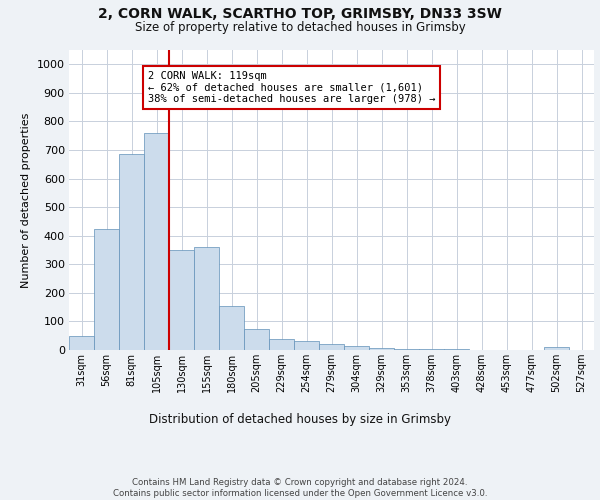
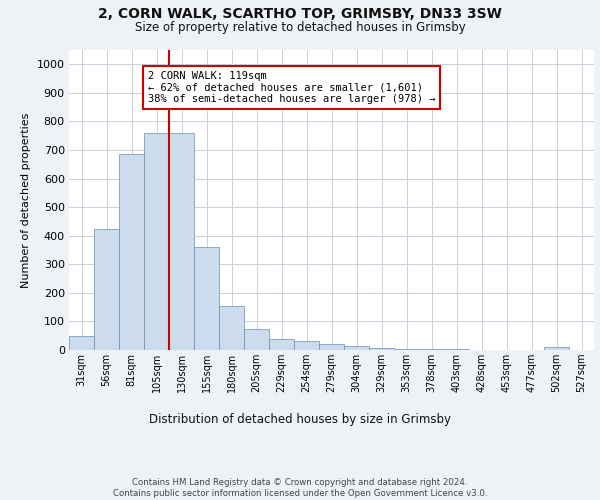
130sqm: 350 -> 760
